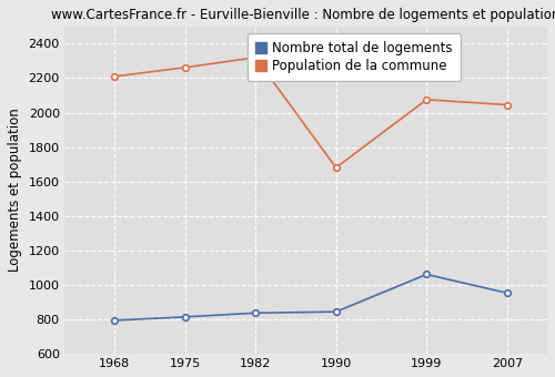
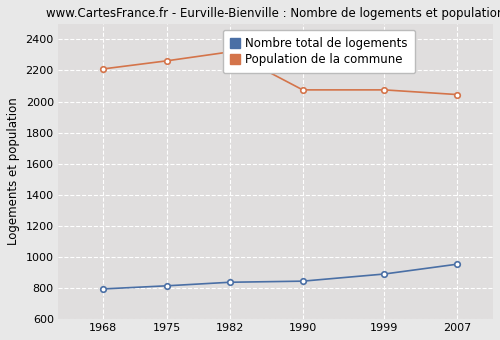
Population de la commune/1990: 1680 -> 2080
Nombre total de logements/1999: 1060 -> 890
